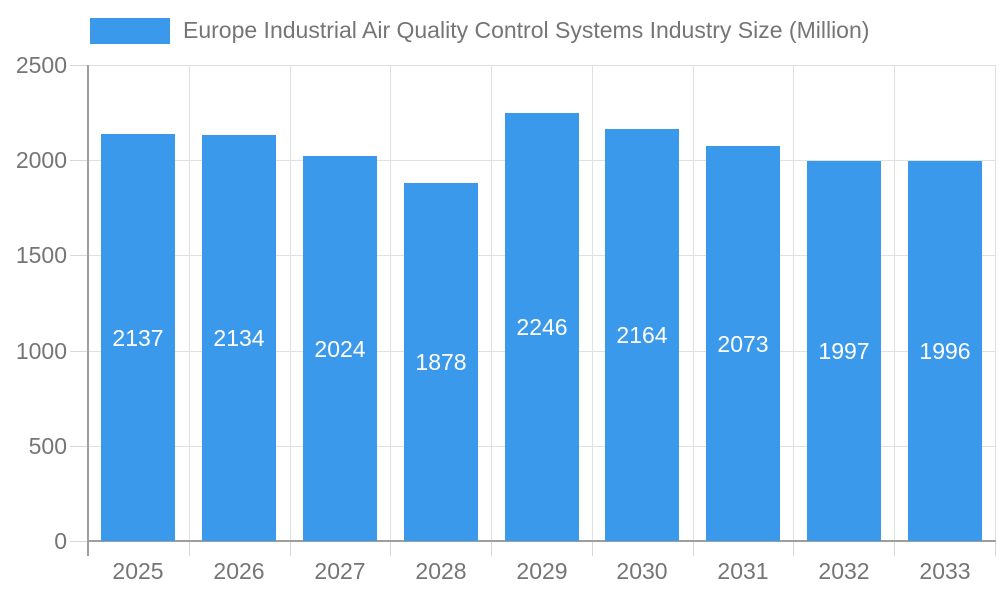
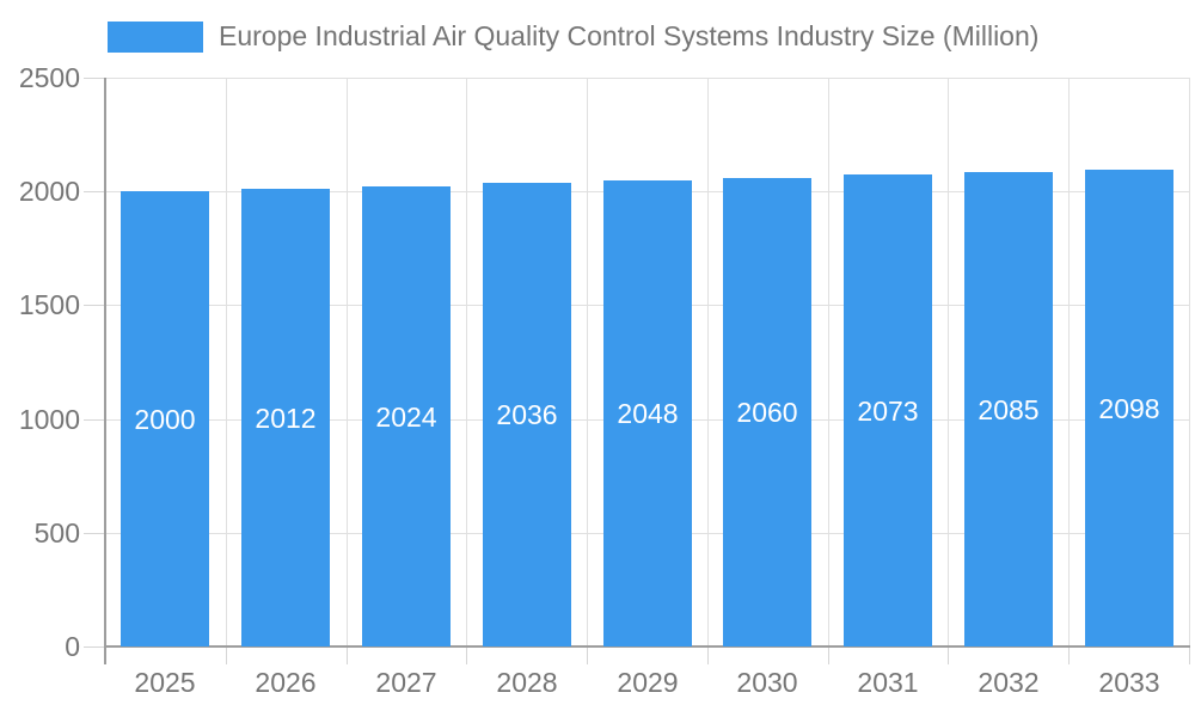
2025: 2137 -> 2000
2026: 2134 -> 2012
2028: 1878 -> 2036
2029: 2246 -> 2048
2030: 2164 -> 2060
2032: 1997 -> 2085
2033: 1996 -> 2098
